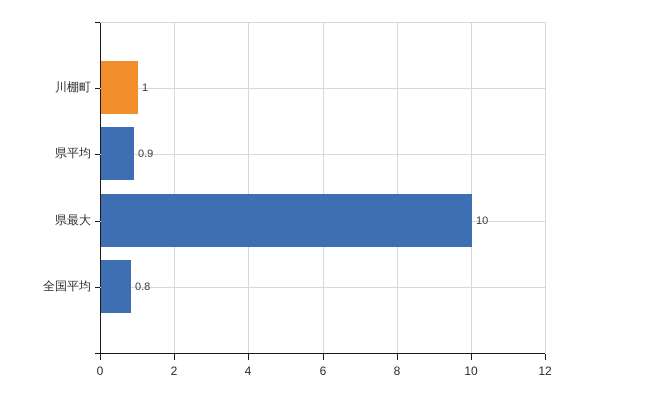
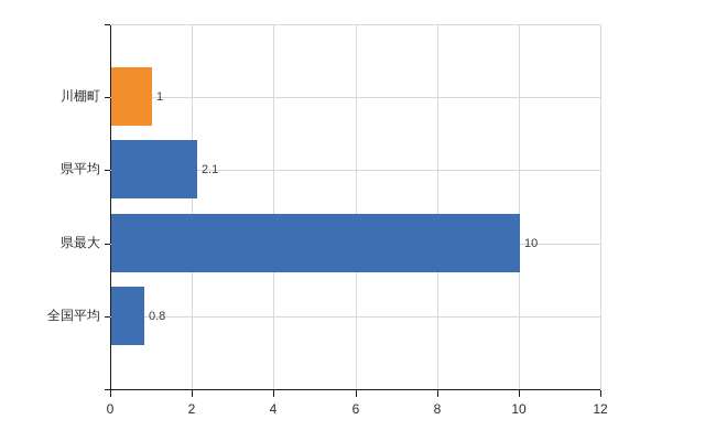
県平均: 0.9 -> 2.1
